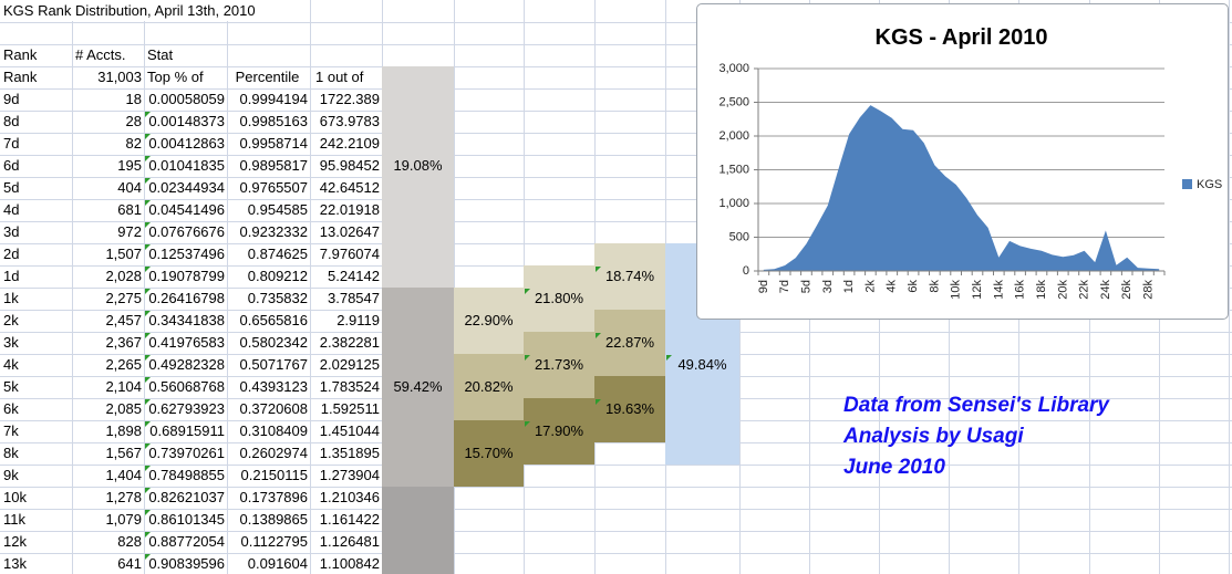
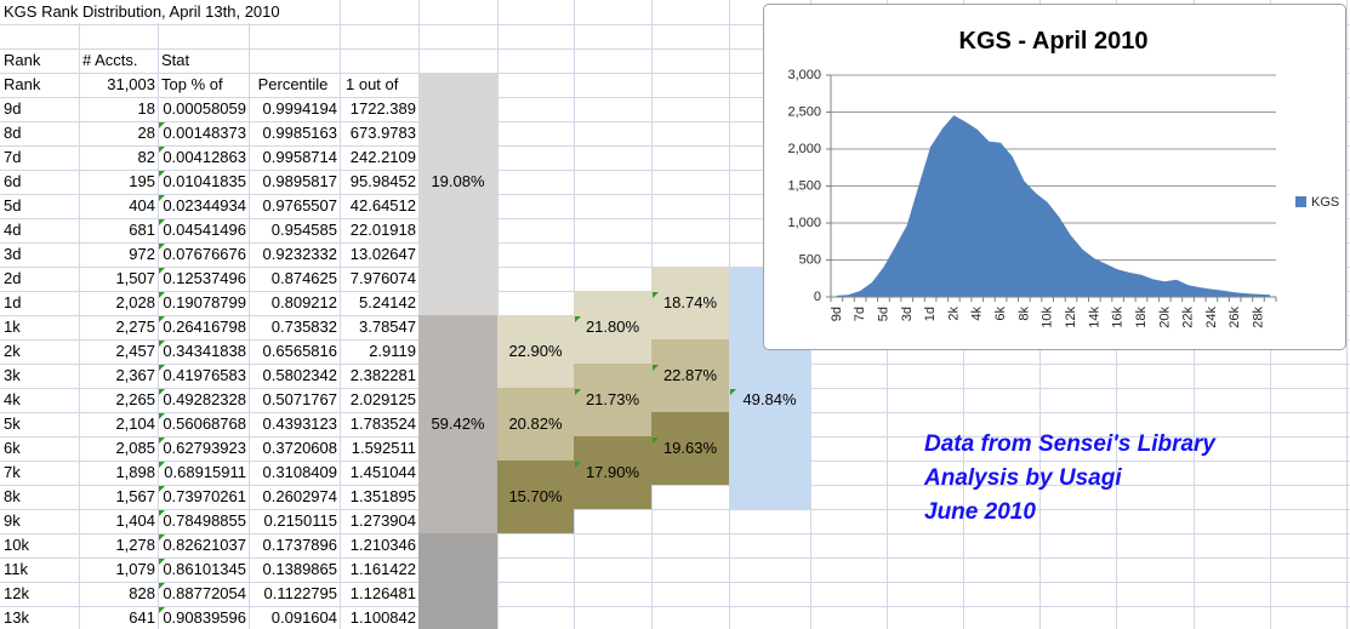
14k: 200 -> 500
22k: 300 -> 200
24k: 600 -> 100
26k: 200 -> 100
